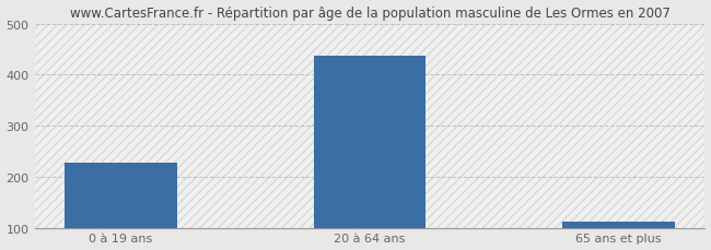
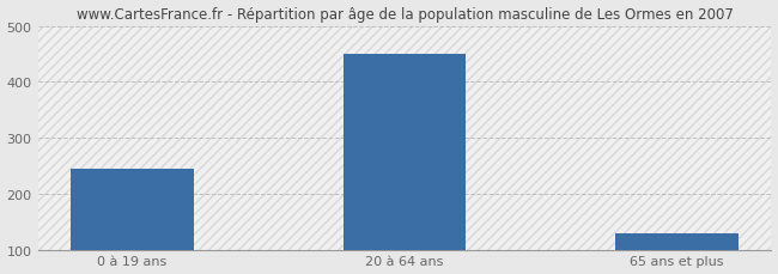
0 à 19 ans: 228 -> 245
20 à 64 ans: 437 -> 450
65 ans et plus: 113 -> 130
